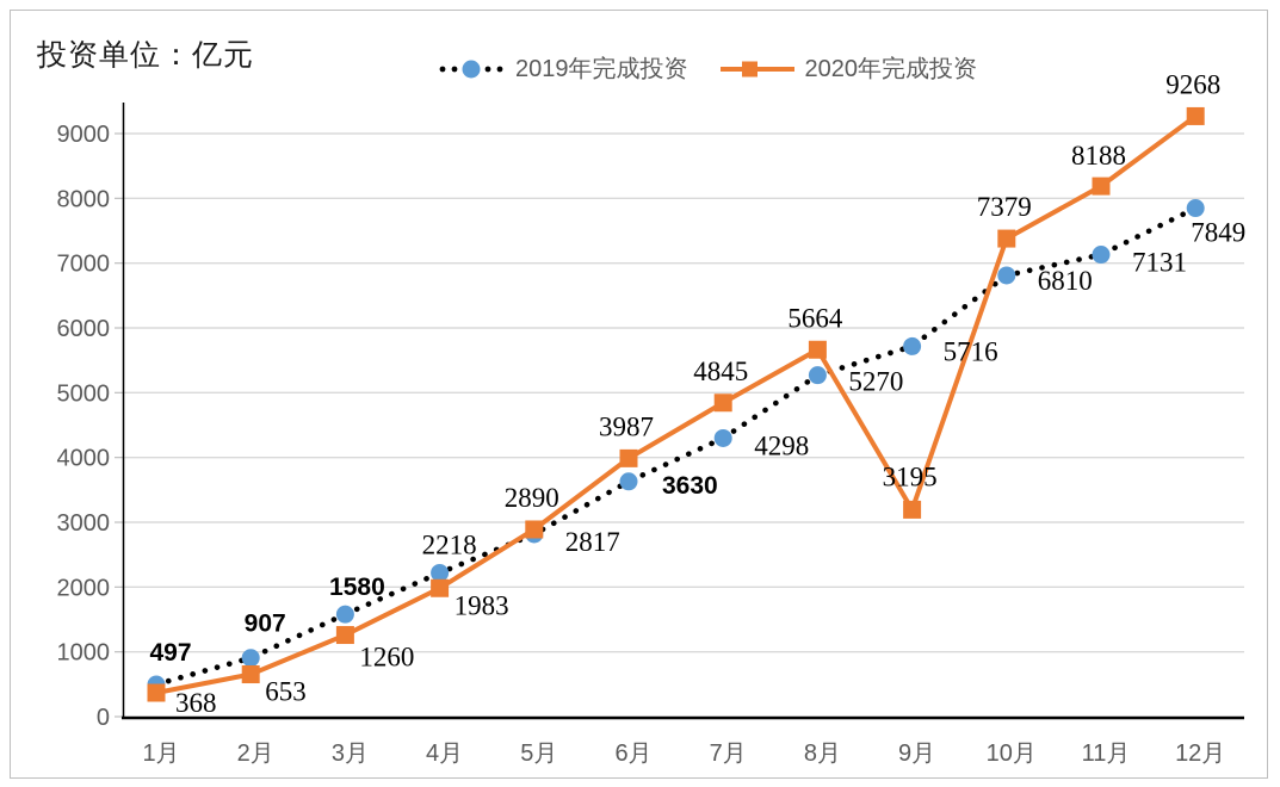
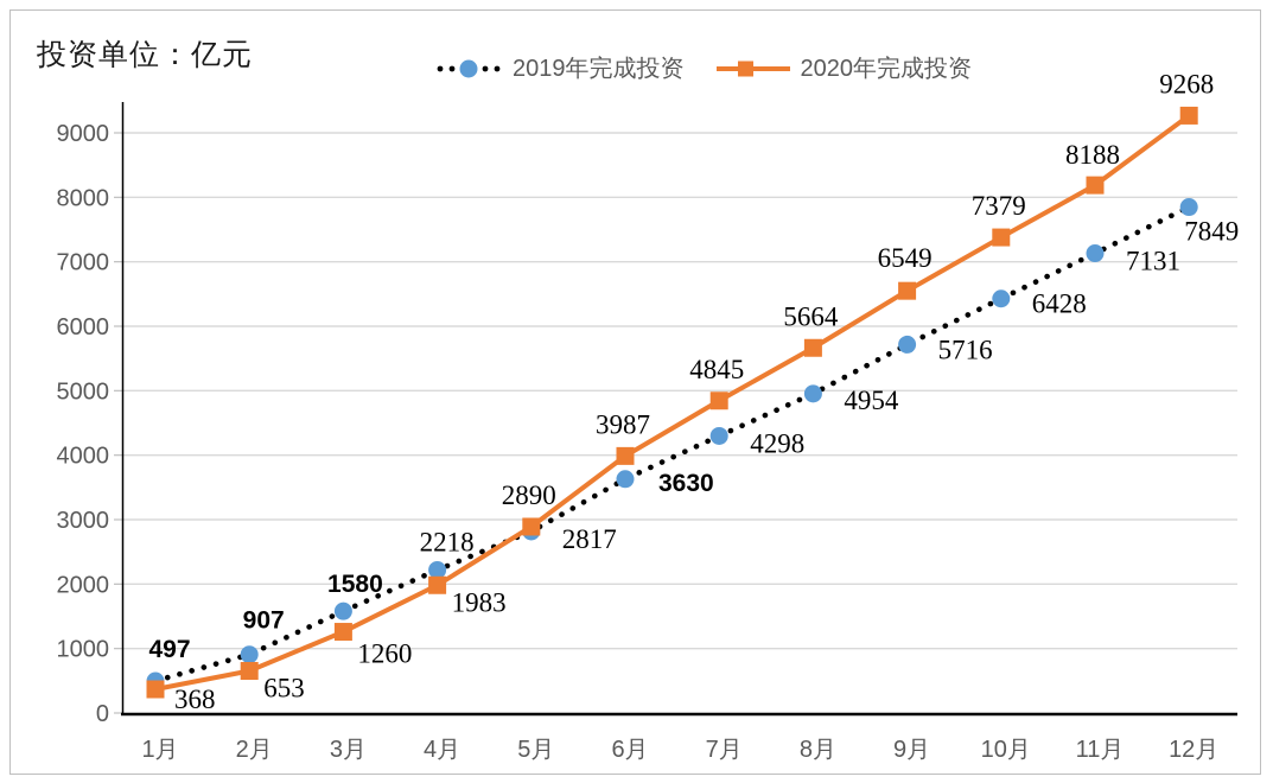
2019年完成投资/8月: 5270 -> 4954
2020年完成投资/9月: 3195 -> 6549
2019年完成投资/10月: 6810 -> 6428
